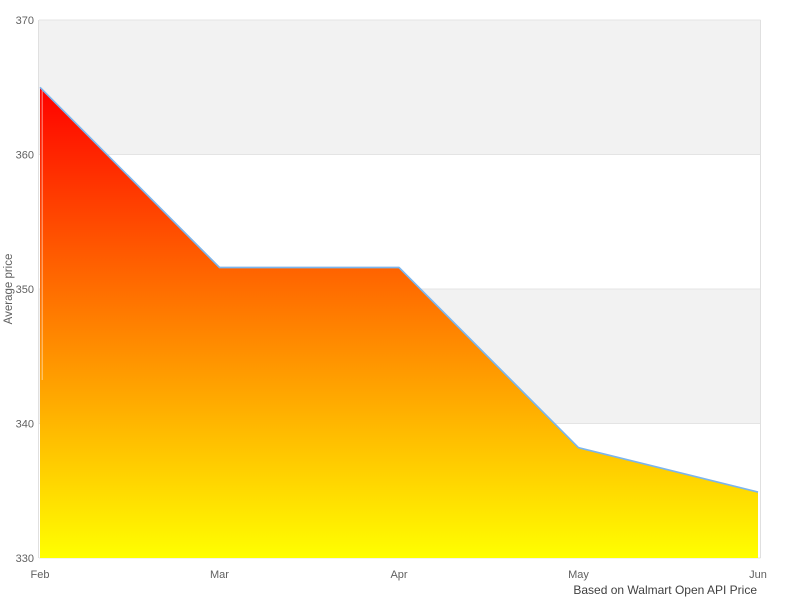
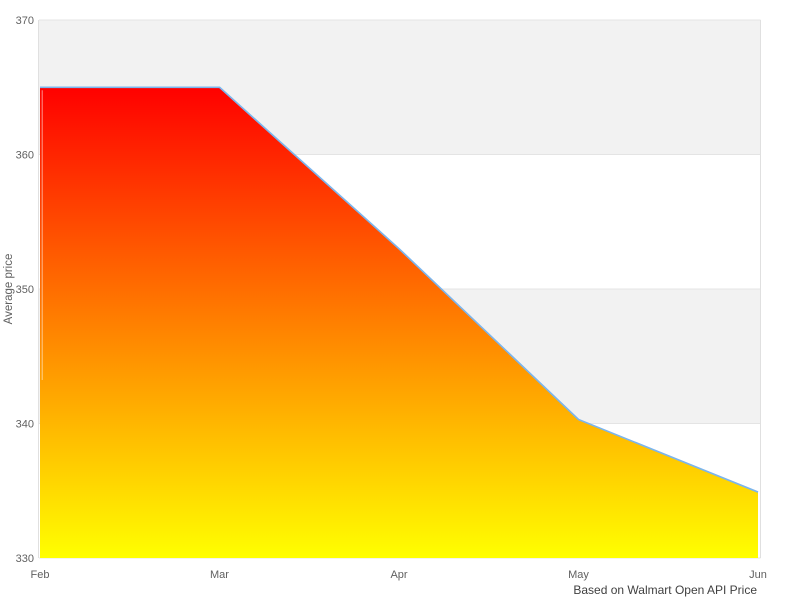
Mar: 351.6 -> 365.0
Apr: 351.6 -> 353.0
May: 338.2 -> 340.3
